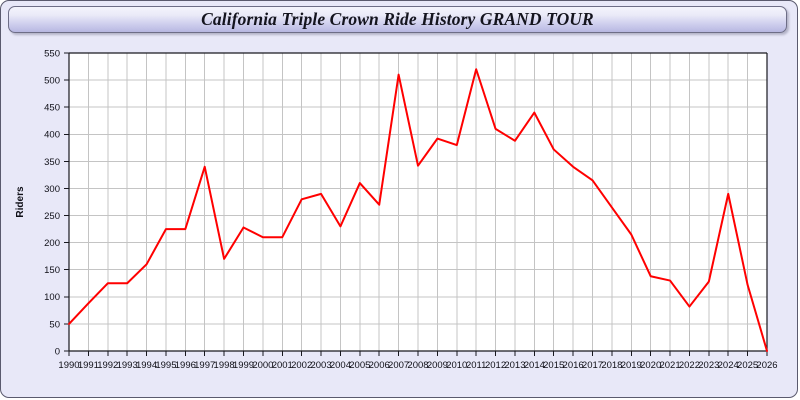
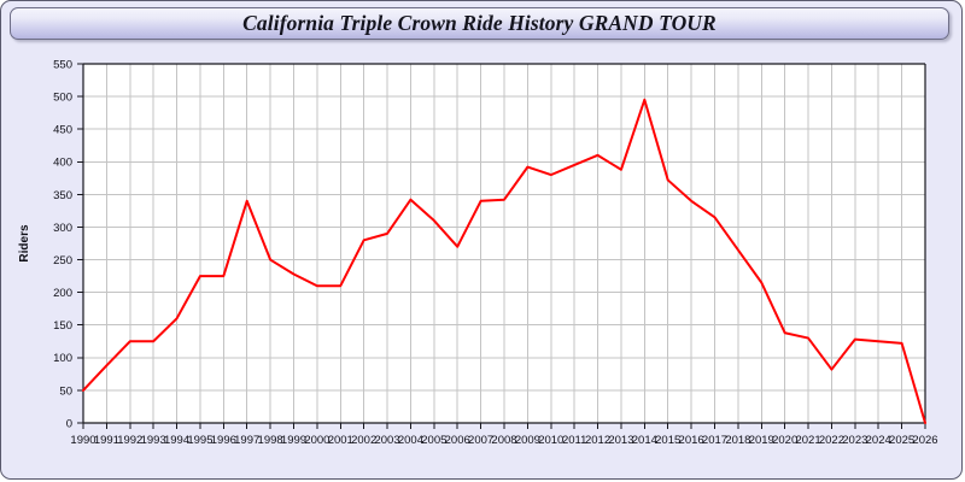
1998: 170 -> 250
2004: 230 -> 340
2007: 510 -> 340
2011: 520 -> 400
2014: 440 -> 500
2024: 290 -> 120
